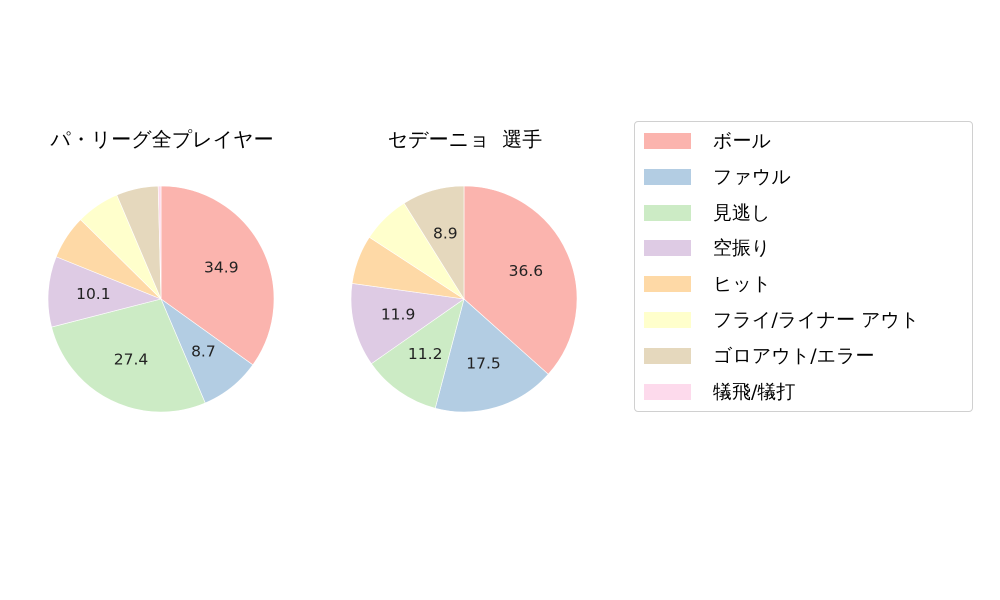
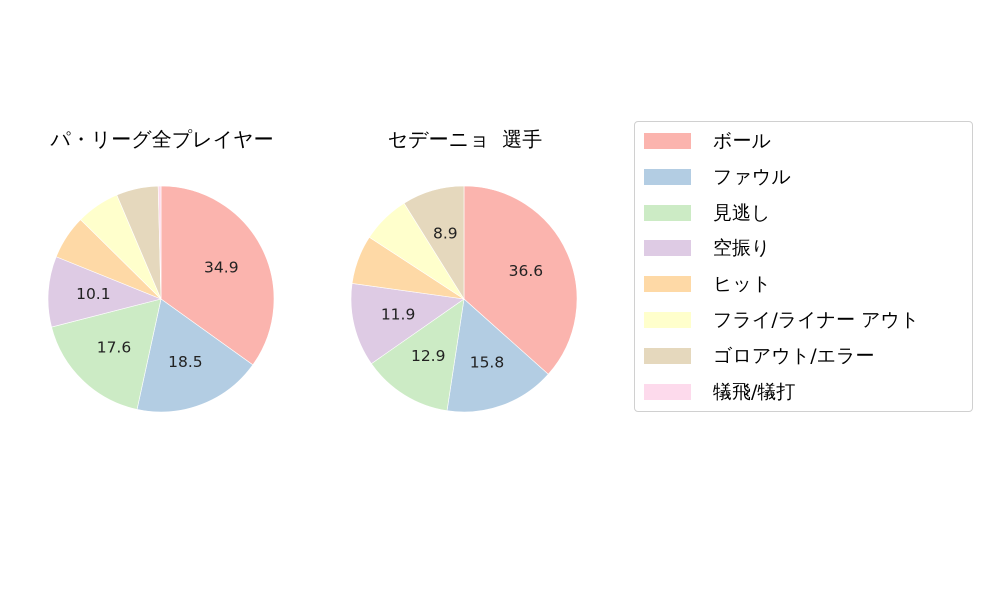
パ・リーグ全プレイヤー/ファウル: 8.7 -> 18.5
パ・リーグ全プレイヤー/見逃し: 27.4 -> 17.6
セデーニョ 選手/ファウル: 17.5 -> 15.8
セデーニョ 選手/見逃し: 11.2 -> 12.9
